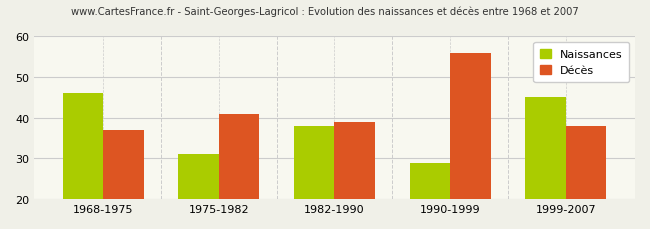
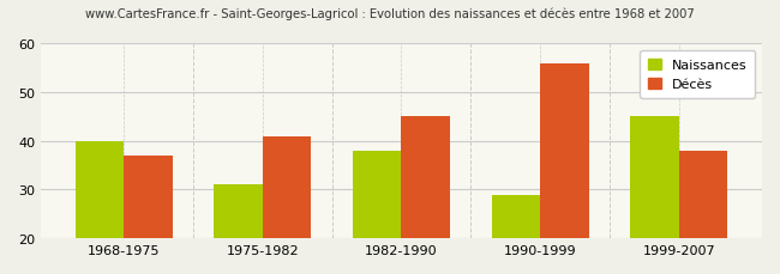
Naissances/1968-1975: 46 -> 40
Décès/1982-1990: 39 -> 45
